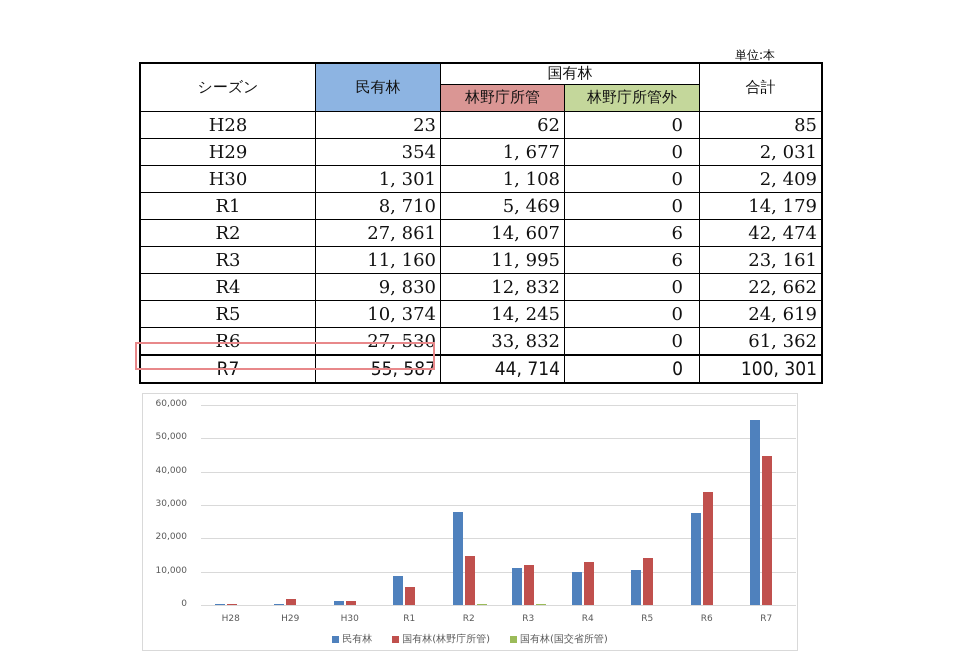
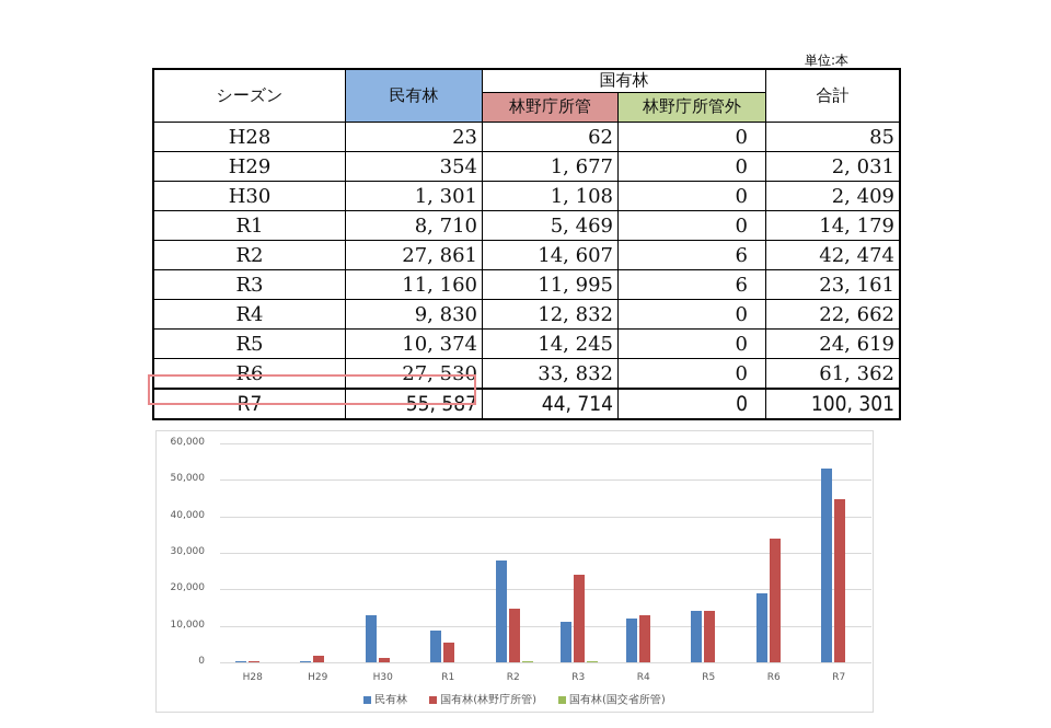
民有林/H30: 1000 -> 13000
国有林(林野庁所管)/R3: 12000 -> 24000
民有林/R4: 10000 -> 12000
民有林/R5: 10000 -> 14000
民有林/R6: 28000 -> 19000
民有林/R7: 56000 -> 53000
